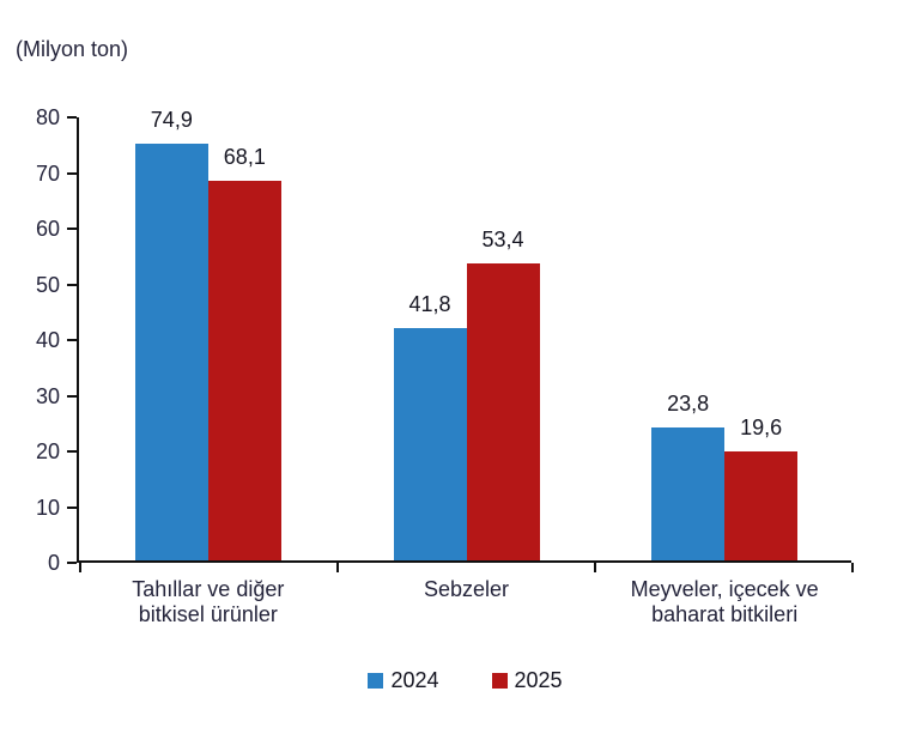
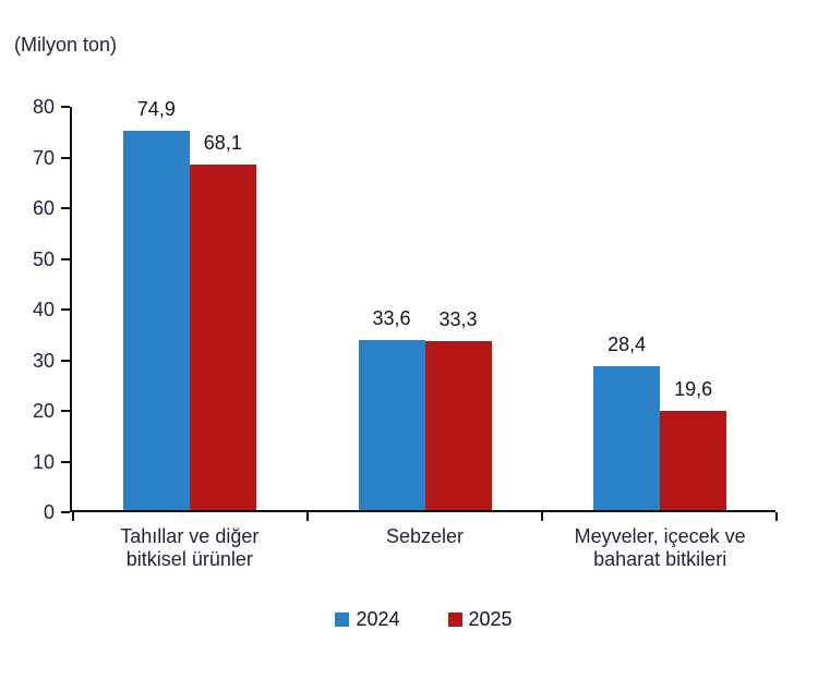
2024/Sebzeler: 41,8 -> 33,6
2025/Sebzeler: 53,4 -> 33,3
2024/Meyveler, içecek ve baharat bitkileri: 23,8 -> 28,4
